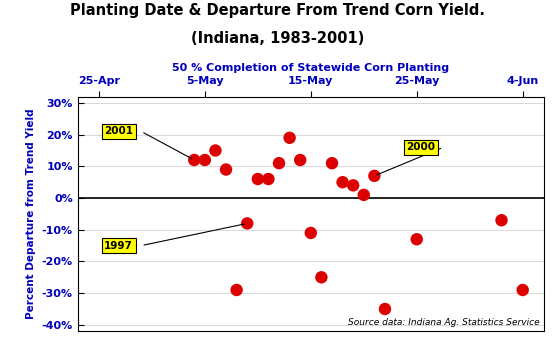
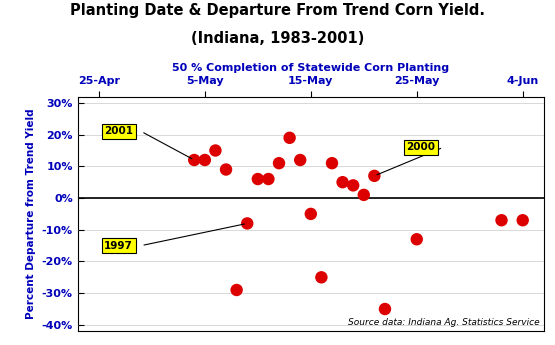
15-May: -11% -> -5%
4-Jun: -29% -> -7%
